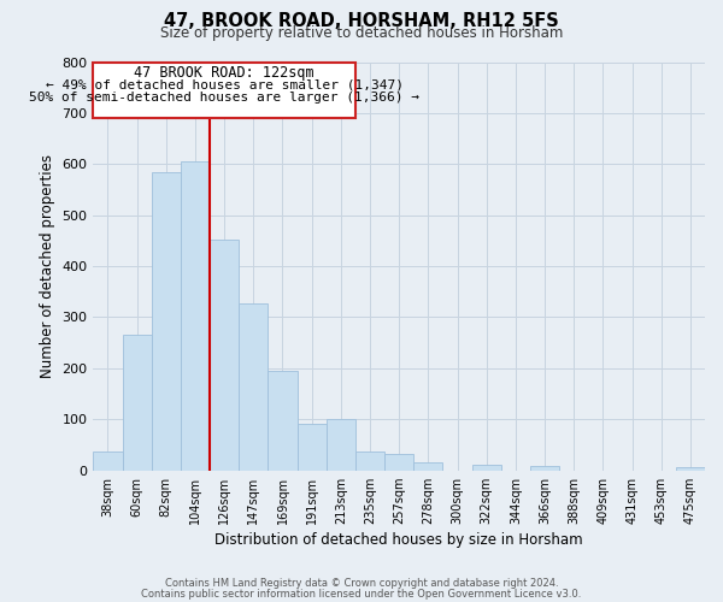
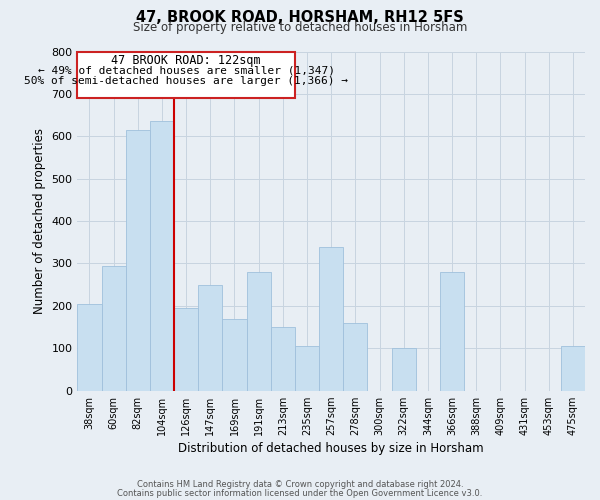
38sqm: 38 -> 205
60sqm: 265 -> 295
82sqm: 585 -> 615
104sqm: 605 -> 635
126sqm: 453 -> 195
147sqm: 328 -> 250
169sqm: 196 -> 170
191sqm: 91 -> 280
213sqm: 100 -> 150
235sqm: 38 -> 105
257sqm: 32 -> 340
278sqm: 15 -> 160
322sqm: 10 -> 100
366sqm: 8 -> 280
475sqm: 7 -> 105
